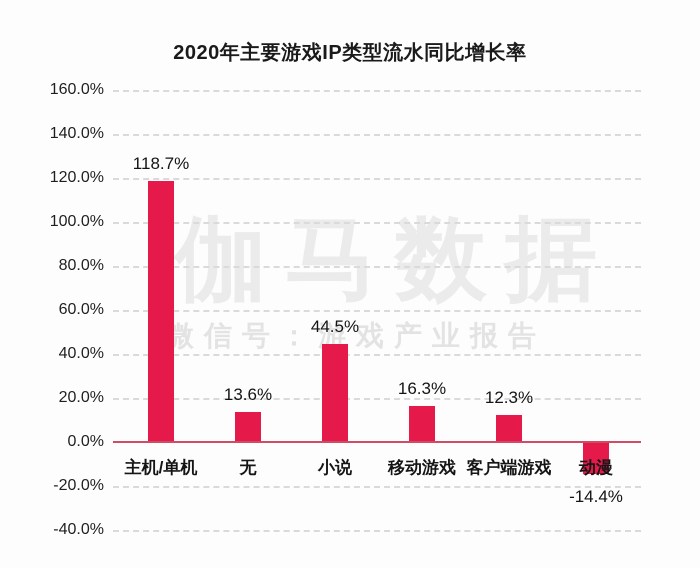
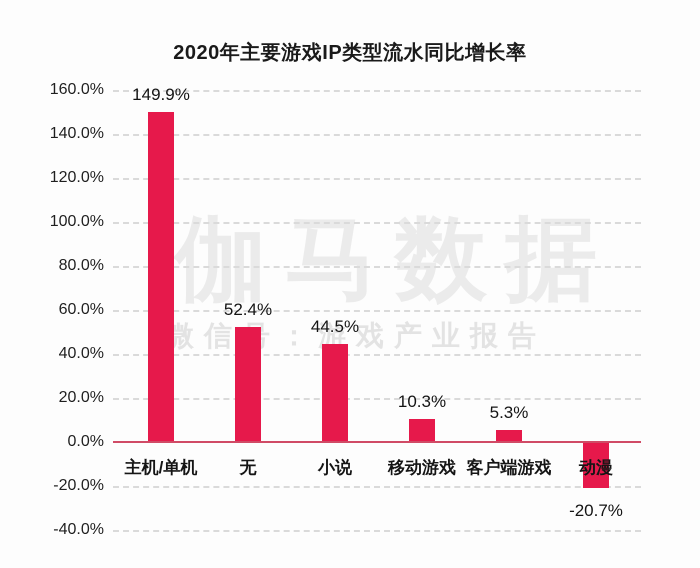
主机/单机: 118.7% -> 149.9%
无: 13.6% -> 52.4%
移动游戏: 16.3% -> 10.3%
客户端游戏: 12.3% -> 5.3%
动漫: -14.4% -> -20.7%
